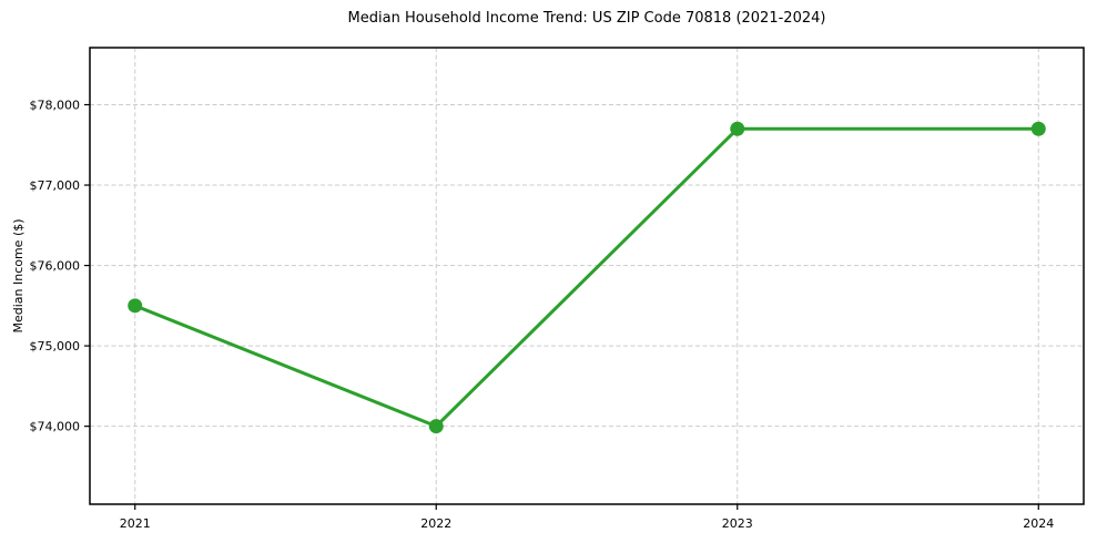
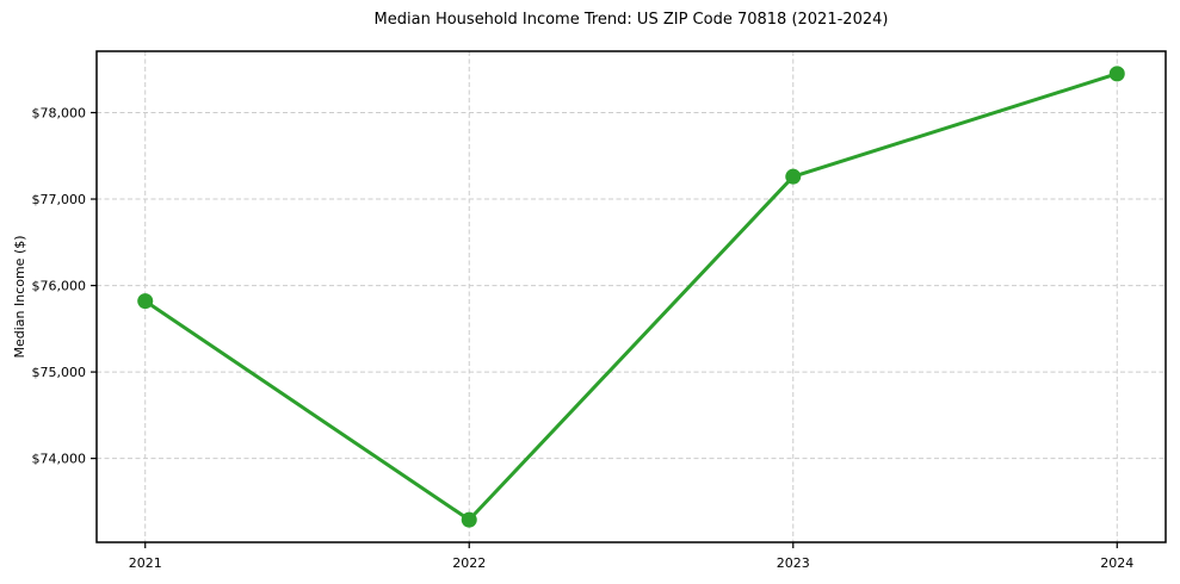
2021: $75500 -> $75800
2022: $74000 -> $73300
2023: $77700 -> $77300
2024: $77700 -> $78400
